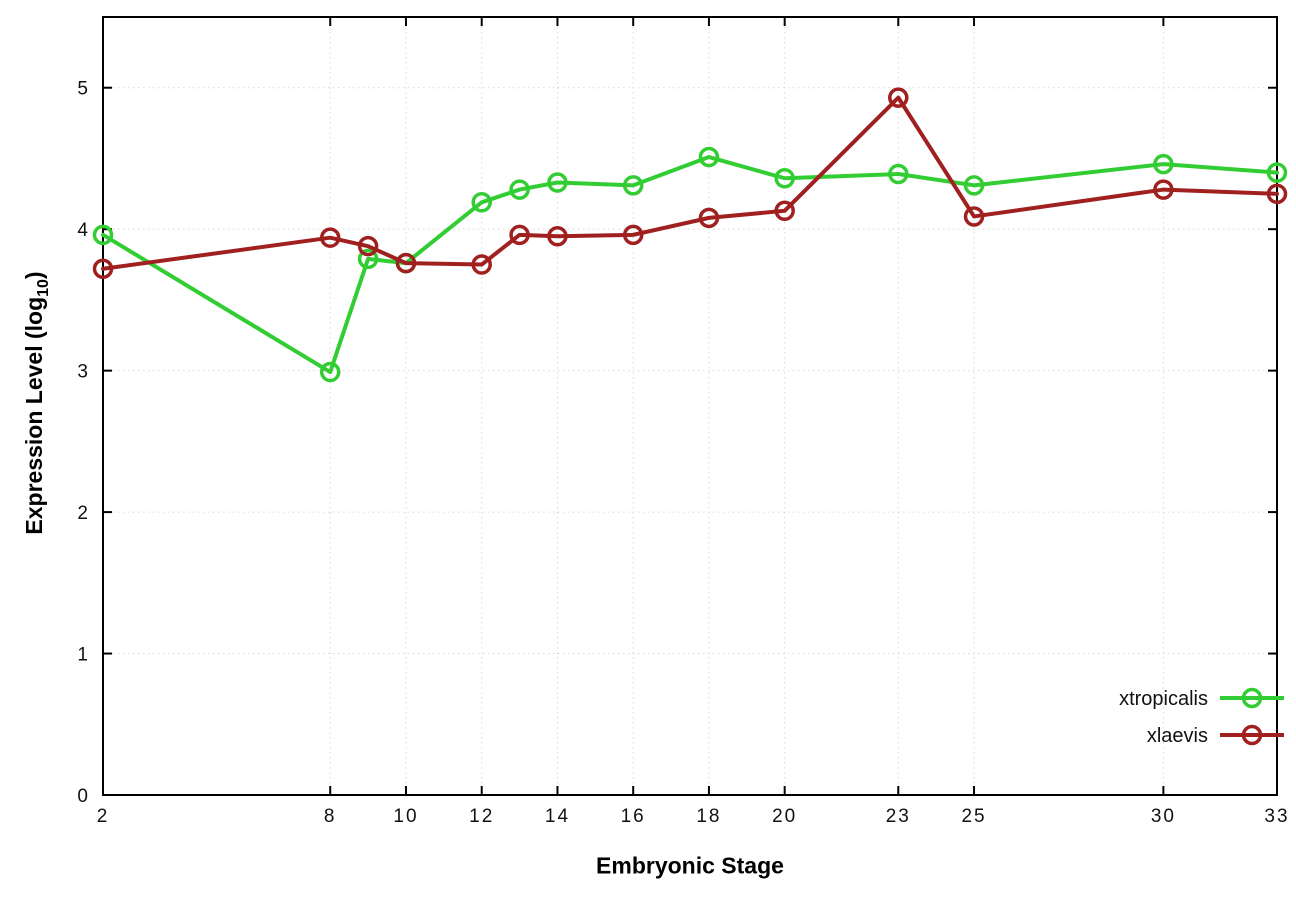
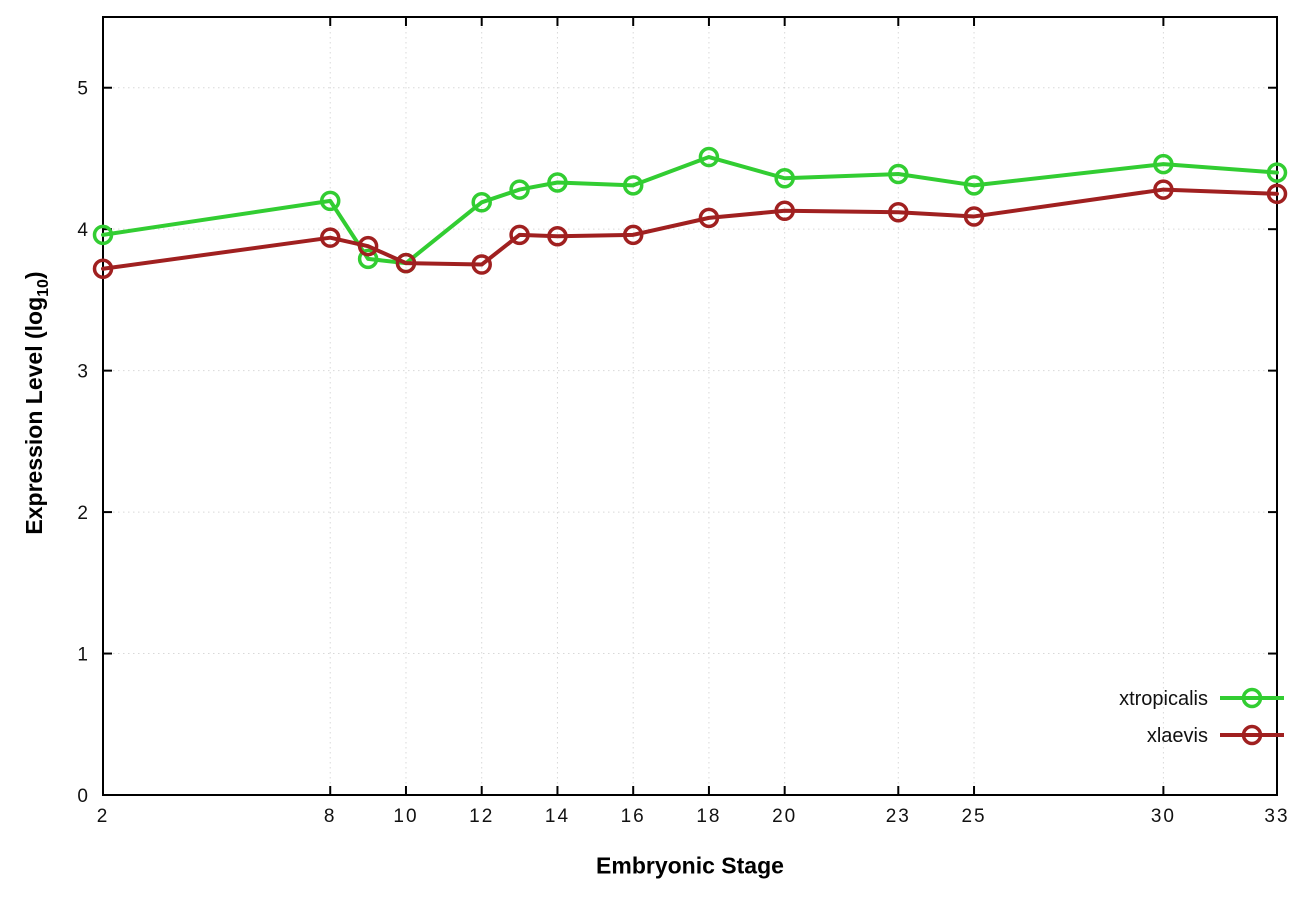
xtropicalis/8: 2.99 -> 4.20
xlaevis/23: 4.93 -> 4.12
